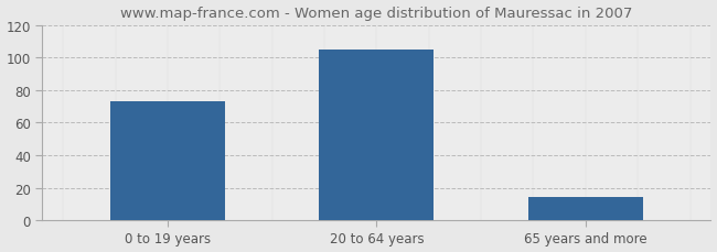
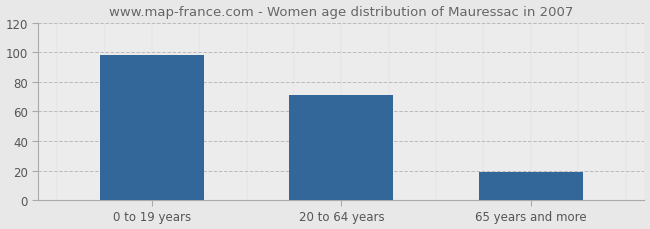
0 to 19 years: 73 -> 98
20 to 64 years: 105 -> 71
65 years and more: 14 -> 19
